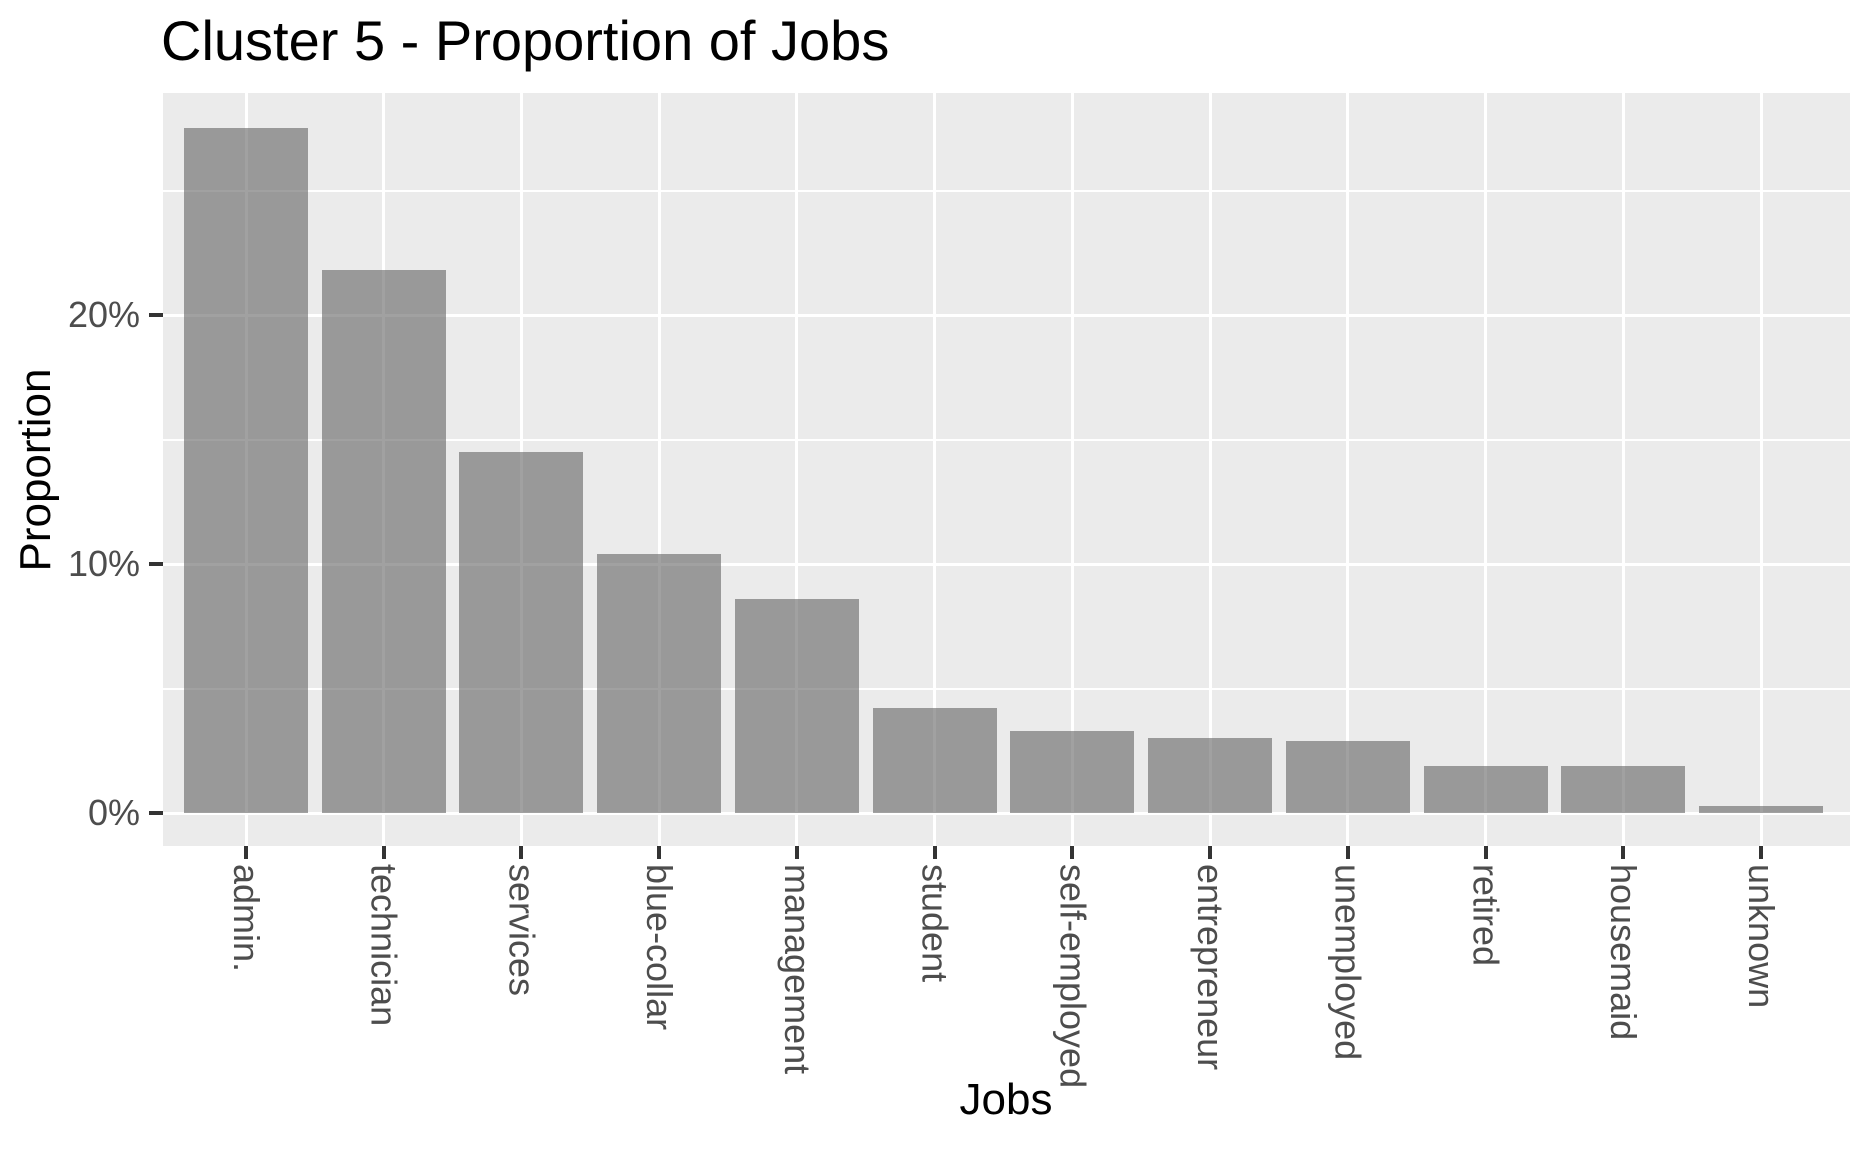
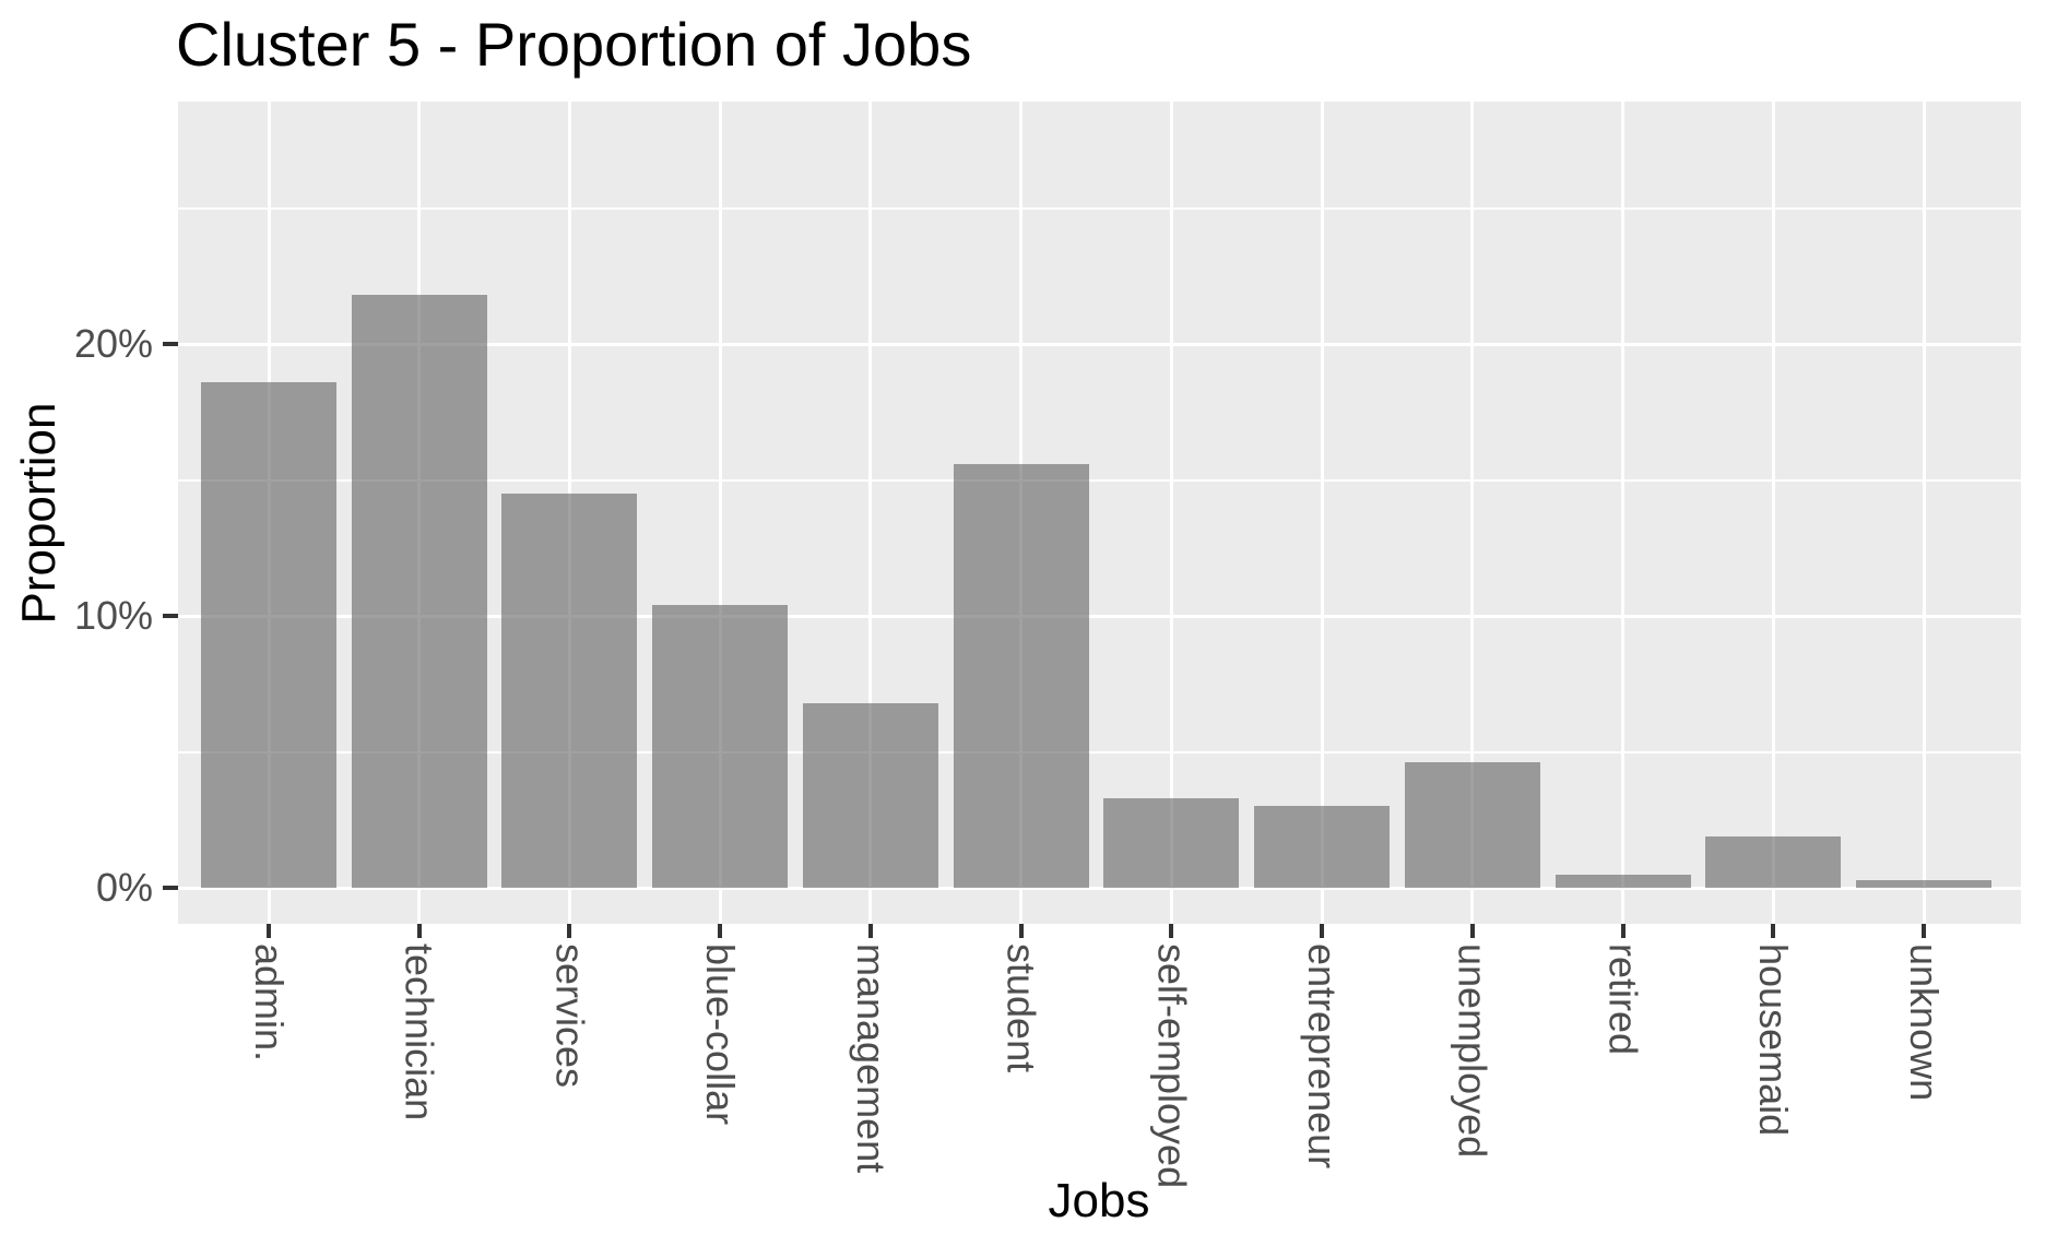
admin.: 27.5% -> 18.6%
management: 8.6% -> 6.8%
student: 4.2% -> 15.6%
unemployed: 2.9% -> 4.6%
retired: 1.9% -> 0.5%
